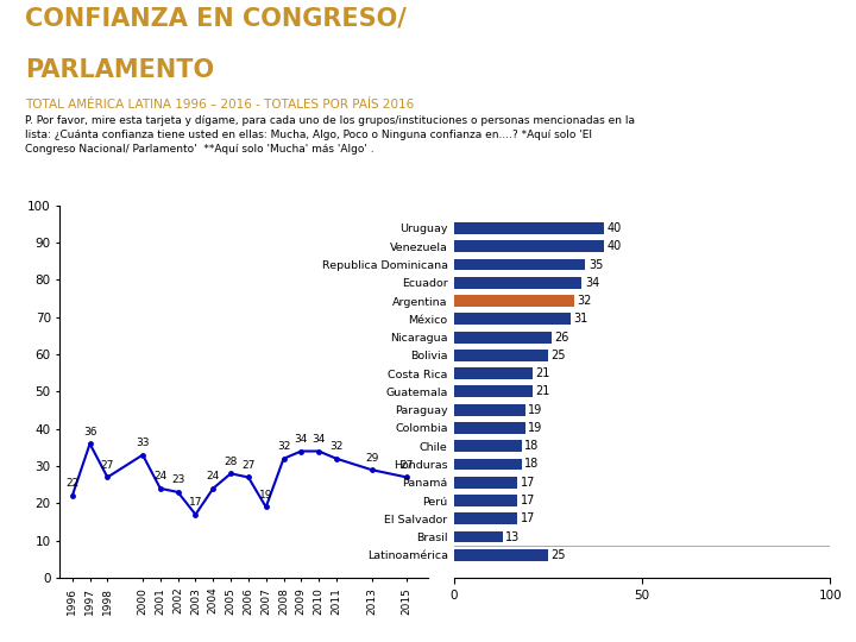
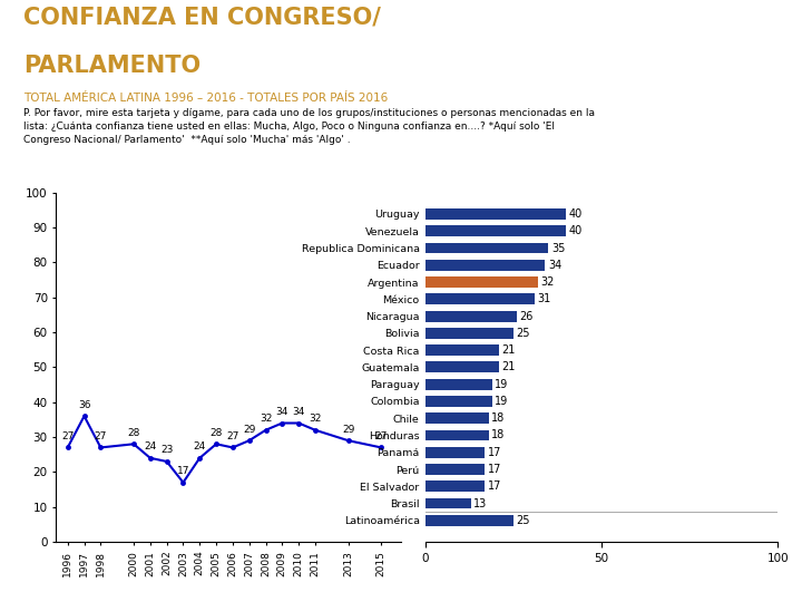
1996: 22 -> 27
2000: 33 -> 28
2007: 19 -> 29
